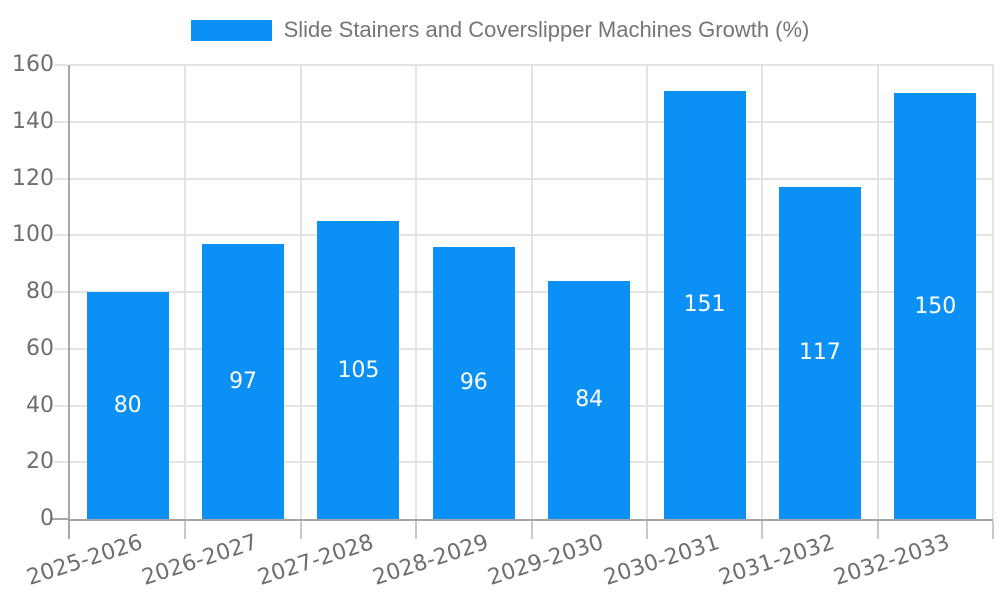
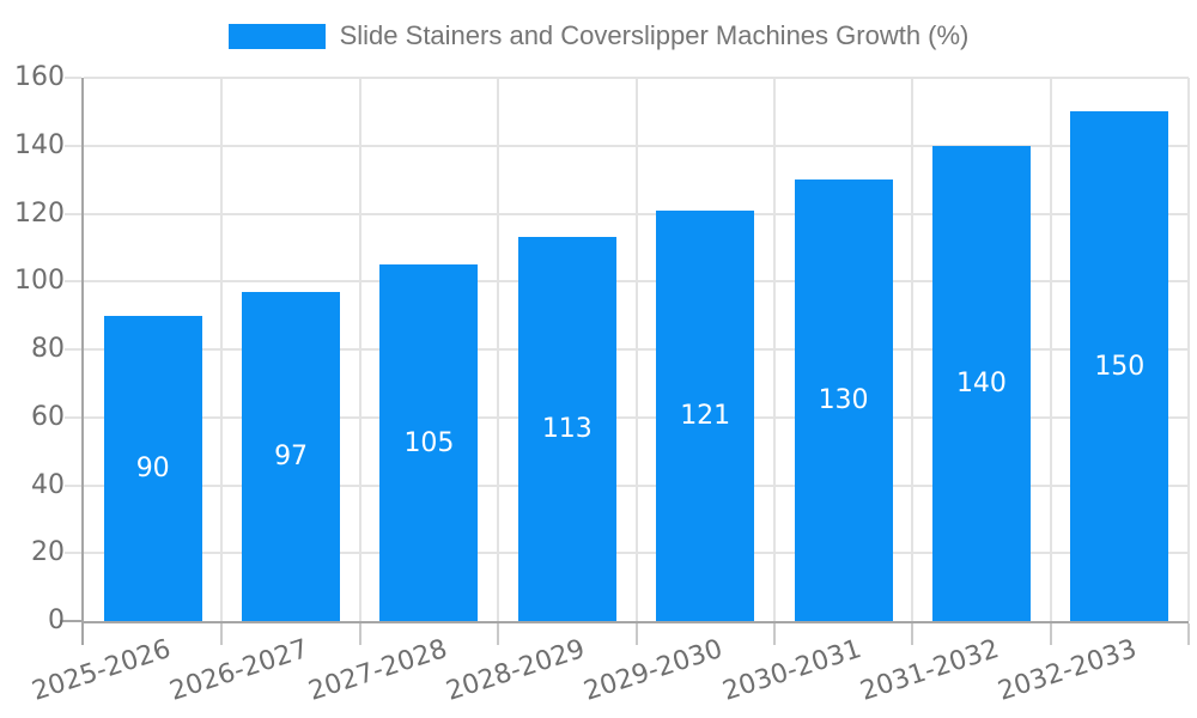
2025-2026: 80 -> 90
2028-2029: 96 -> 113
2029-2030: 84 -> 121
2030-2031: 151 -> 130
2031-2032: 117 -> 140
